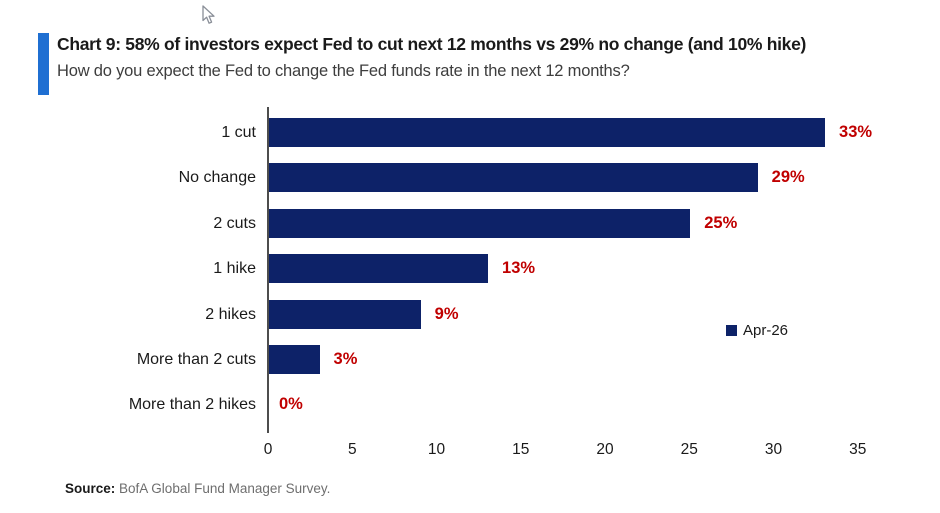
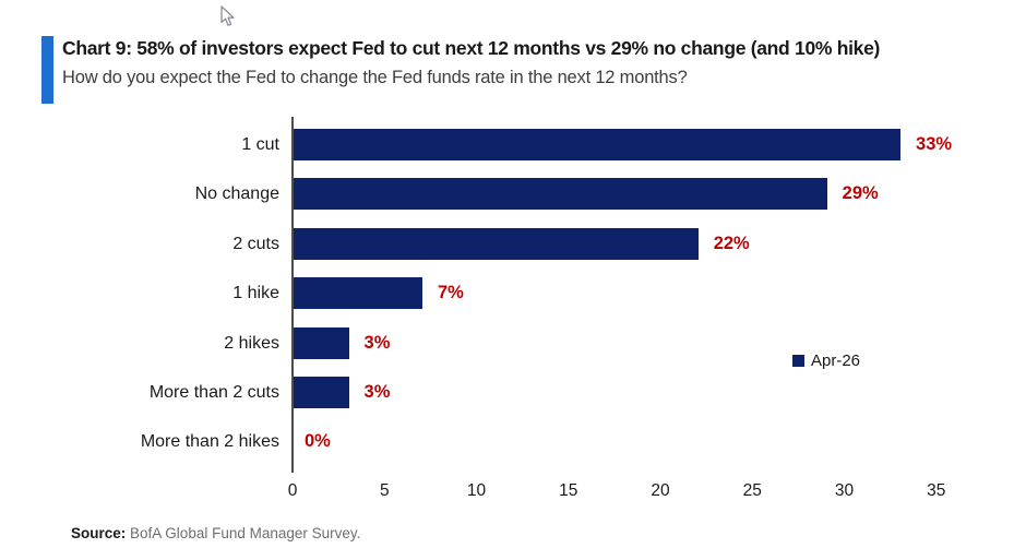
2 cuts: 25% -> 22%
1 hike: 13% -> 7%
2 hikes: 9% -> 3%
